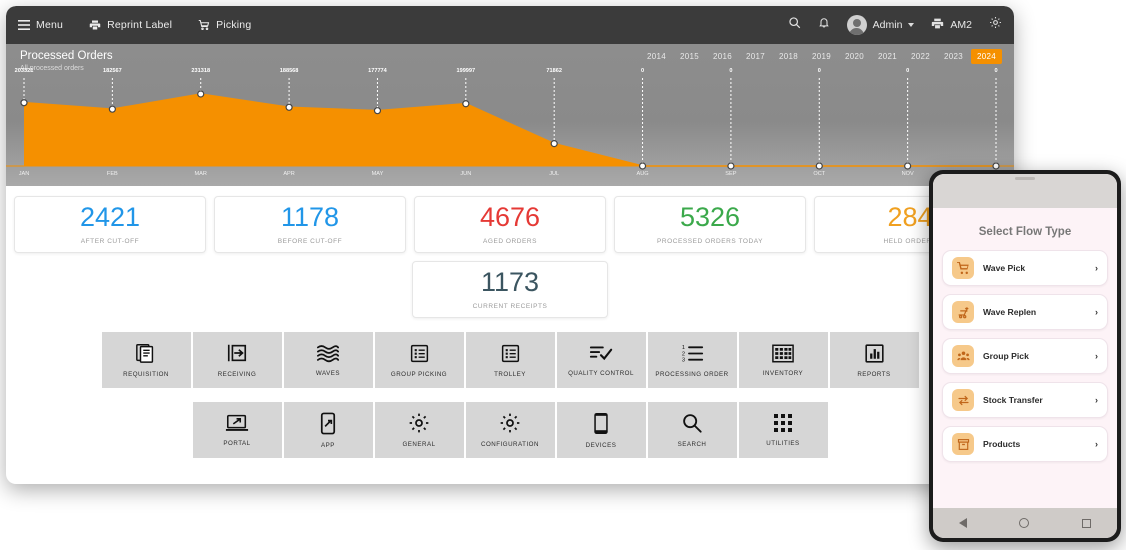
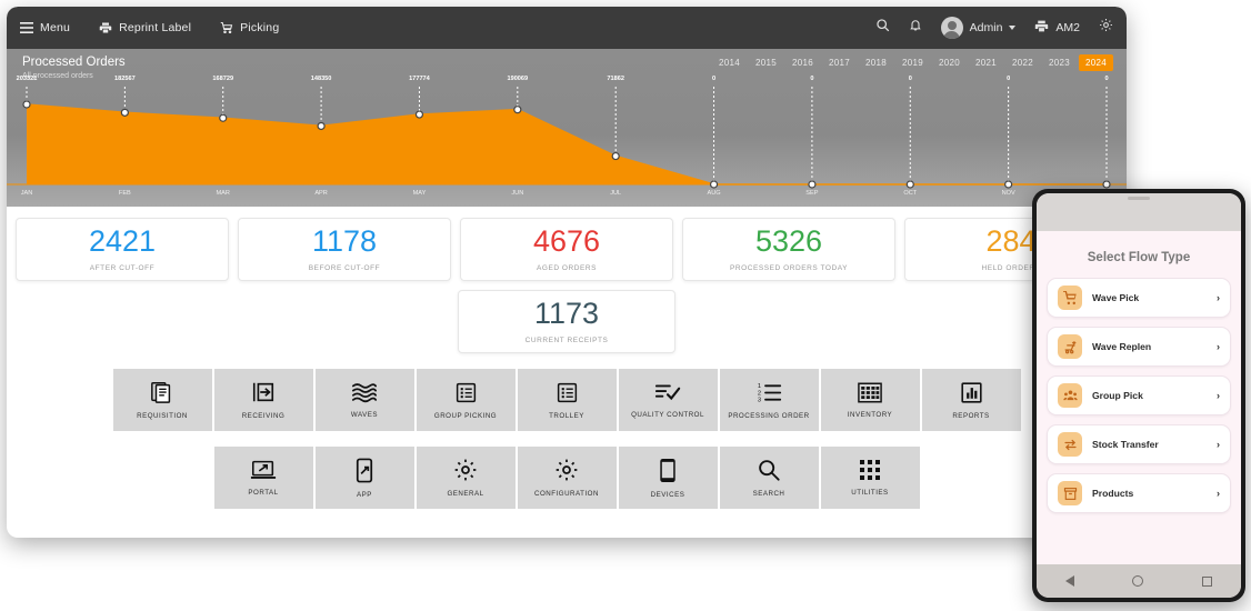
MAR: 231318 -> 168729
APR: 188568 -> 148350
JUN: 199997 -> 190069
